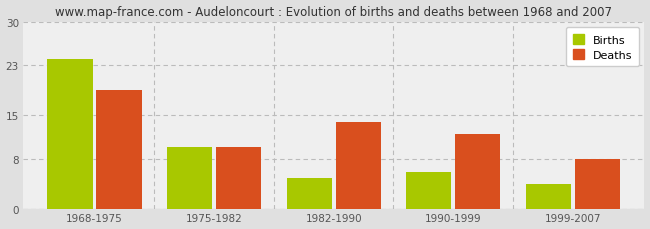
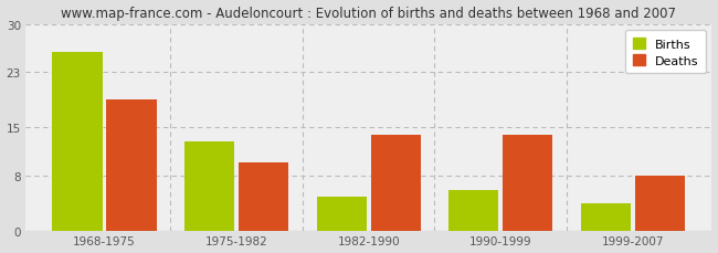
Births/1968-1975: 24 -> 26
Births/1975-1982: 10 -> 13
Deaths/1990-1999: 12 -> 14
